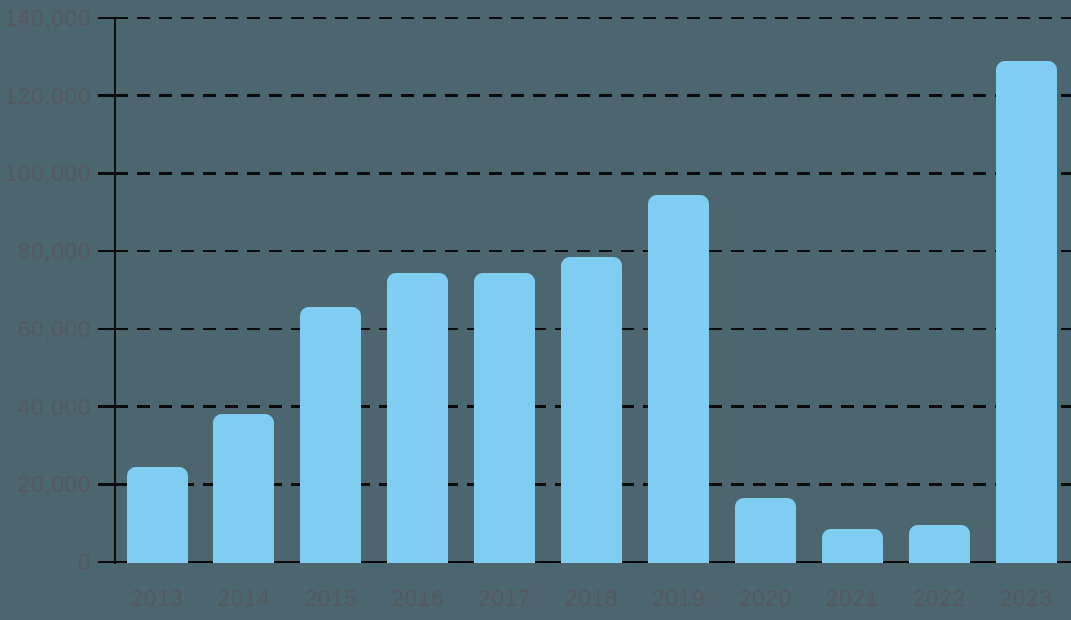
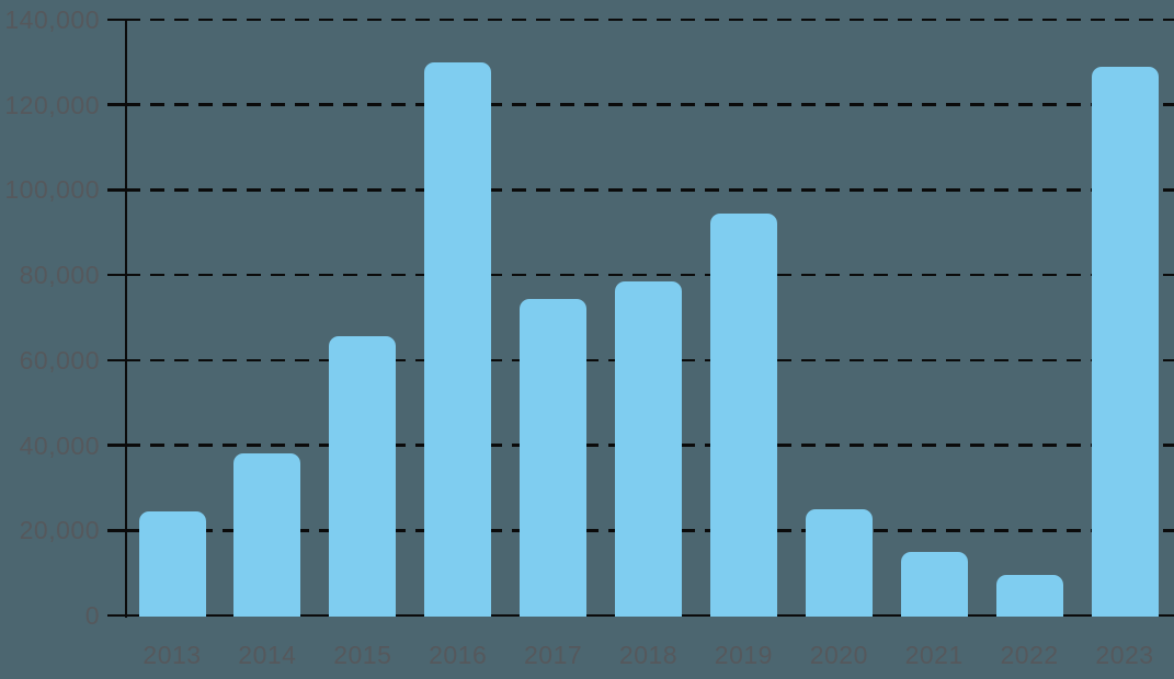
2016: 74000 -> 130000
2020: 16000 -> 25000
2021: 8000 -> 15000
